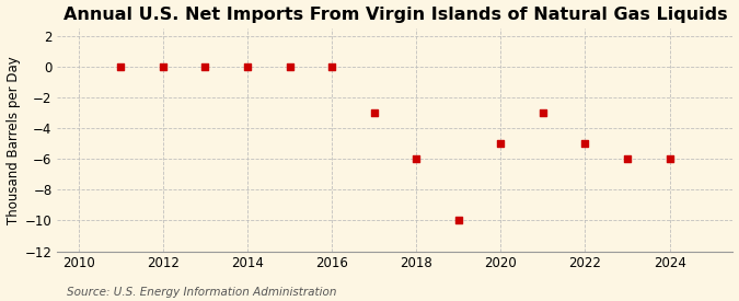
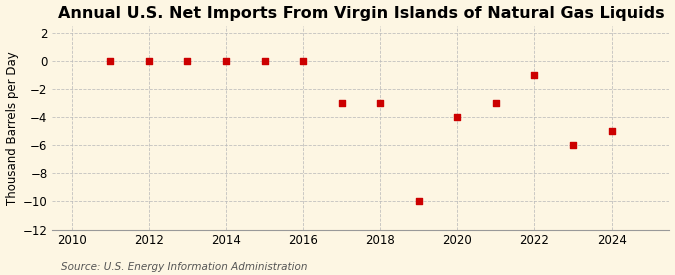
2018: -6 -> -3
2020: -5 -> -4
2022: -5 -> -1
2024: -6 -> -5
